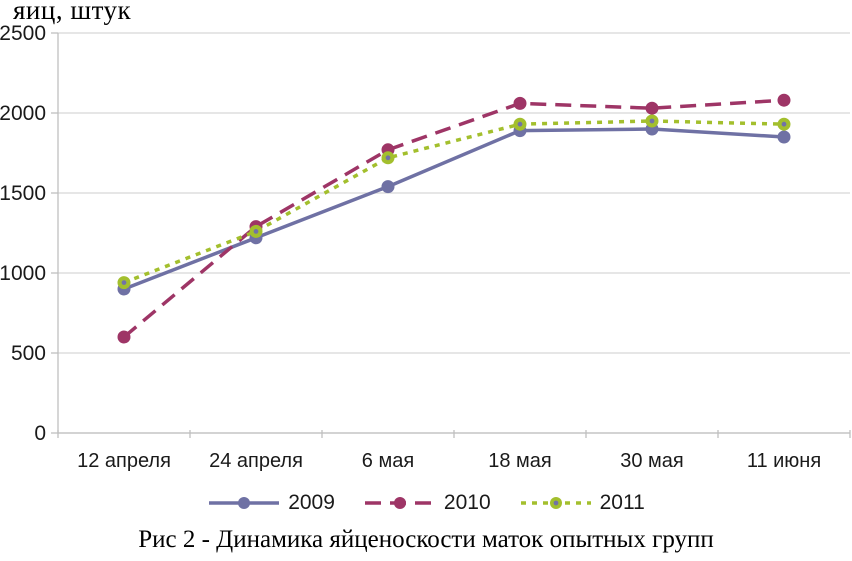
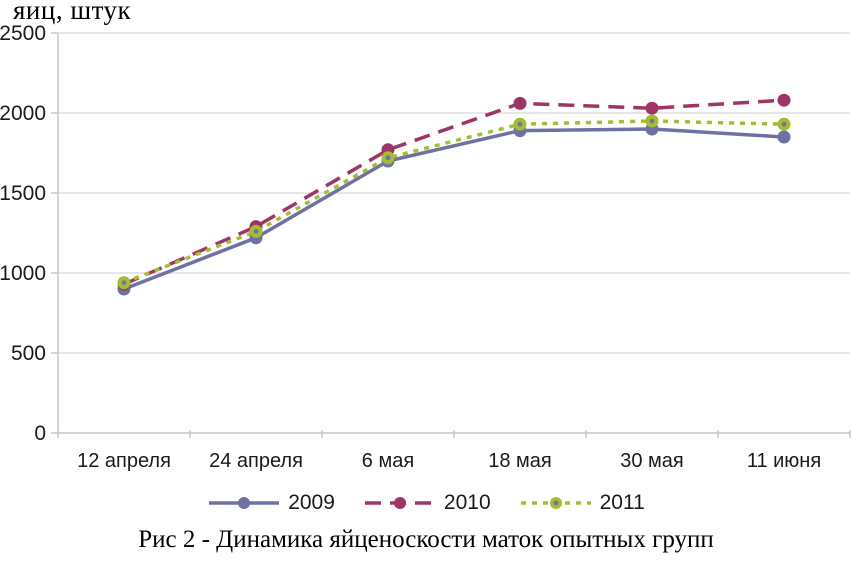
2010/12 апреля: 600 -> 930
2009/6 мая: 1540 -> 1700
